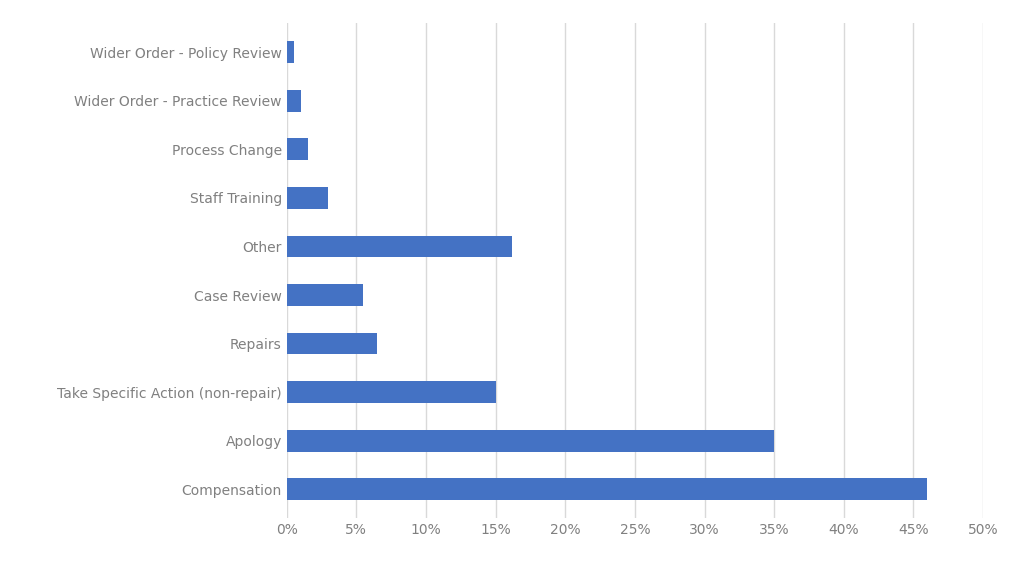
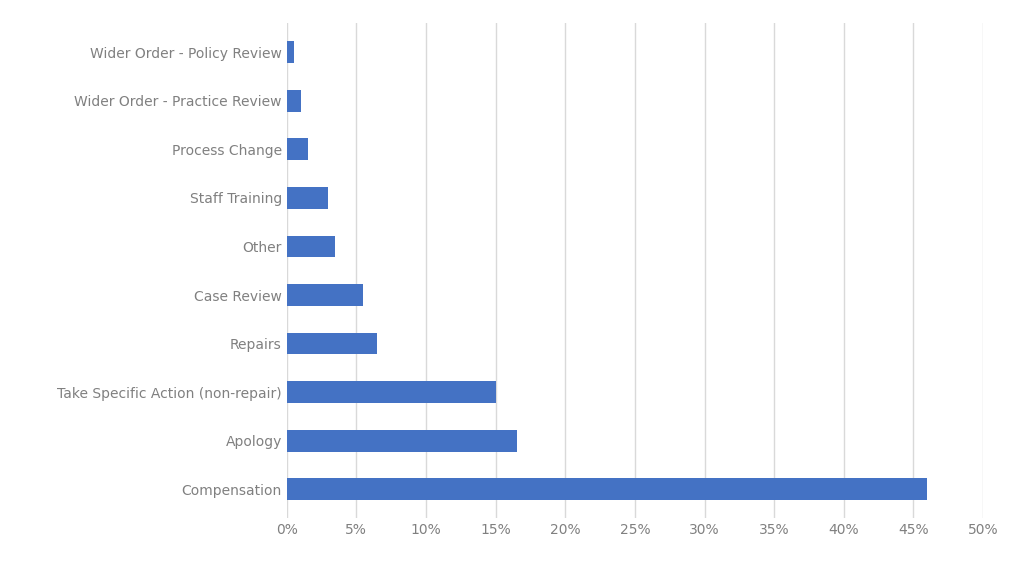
Other: 16.2% -> 3.5%
Apology: 35.0% -> 16.5%
